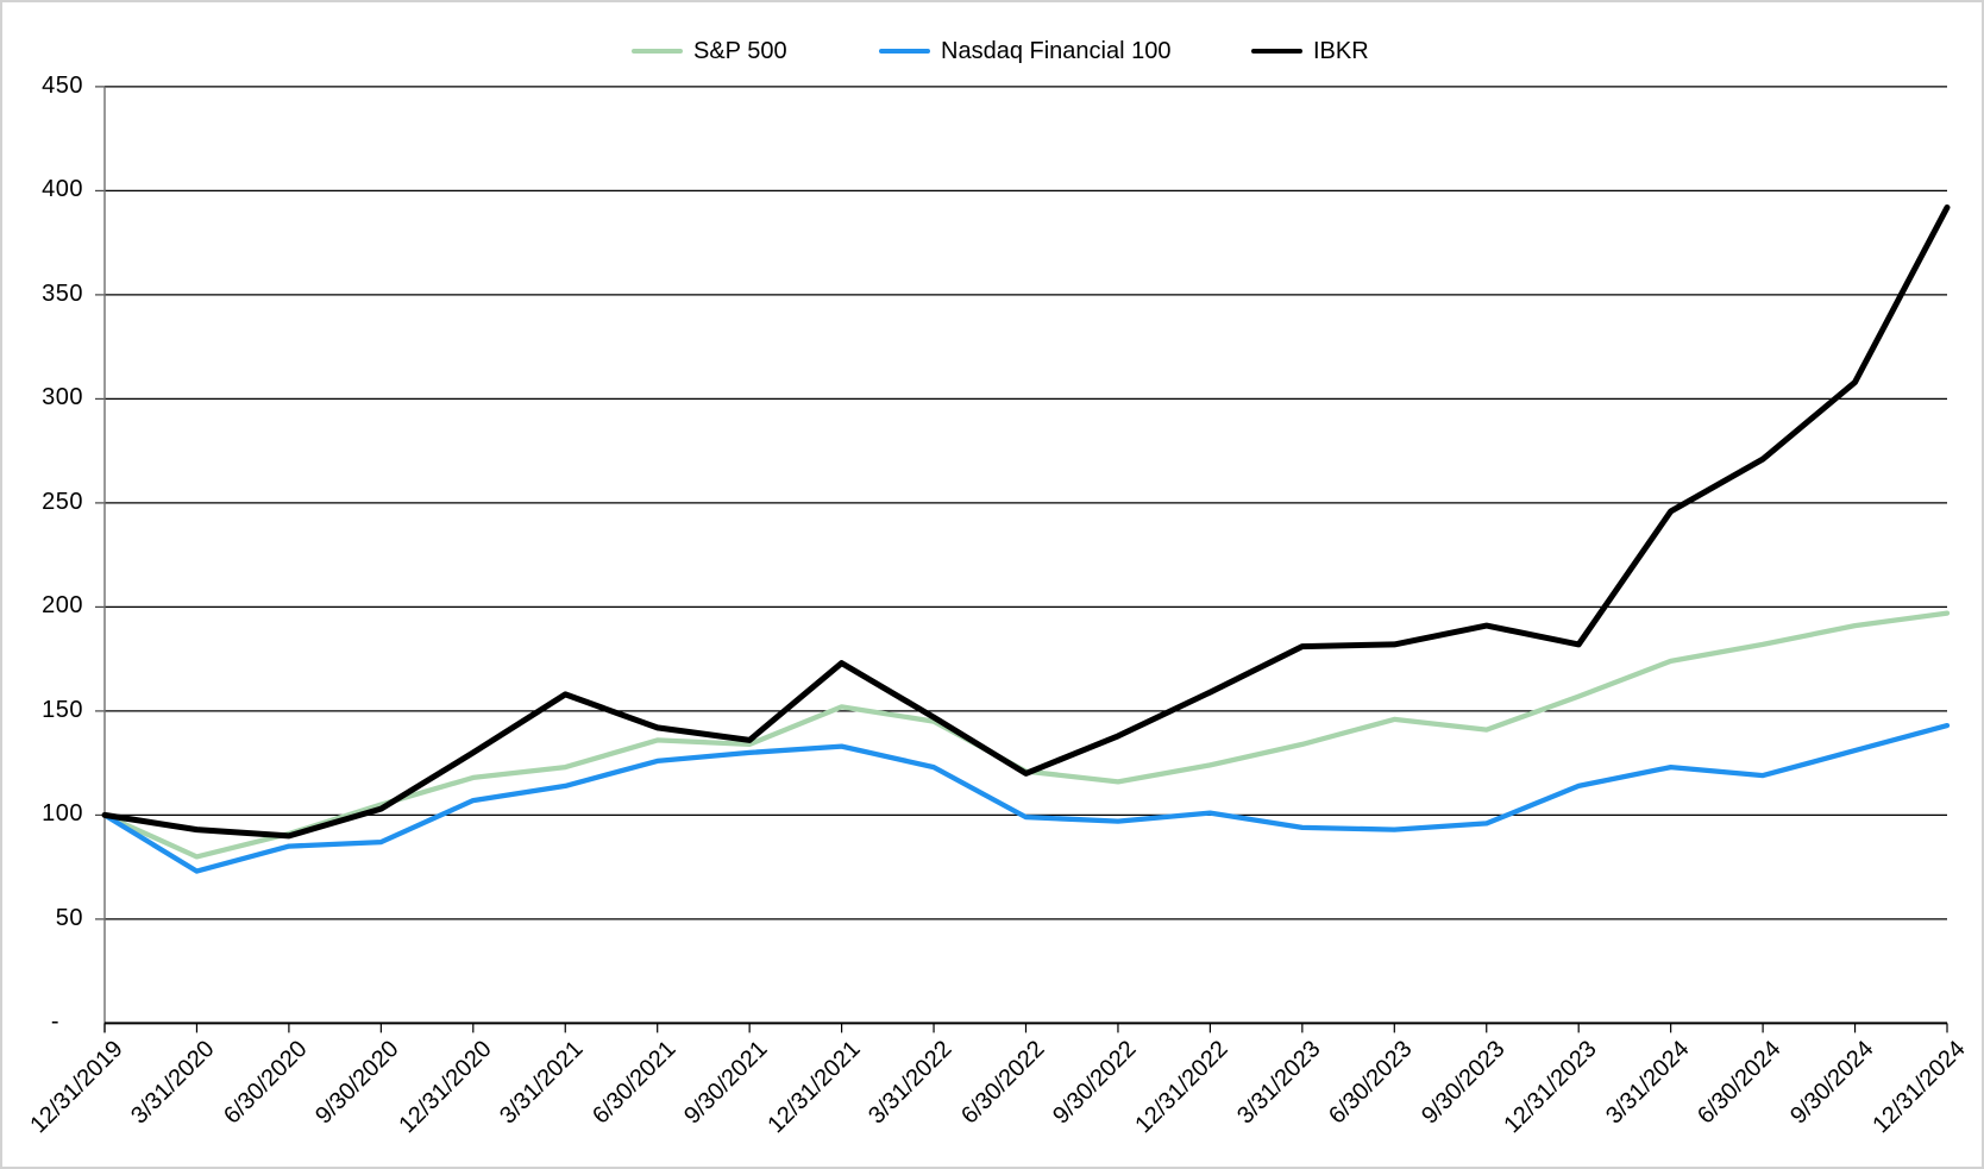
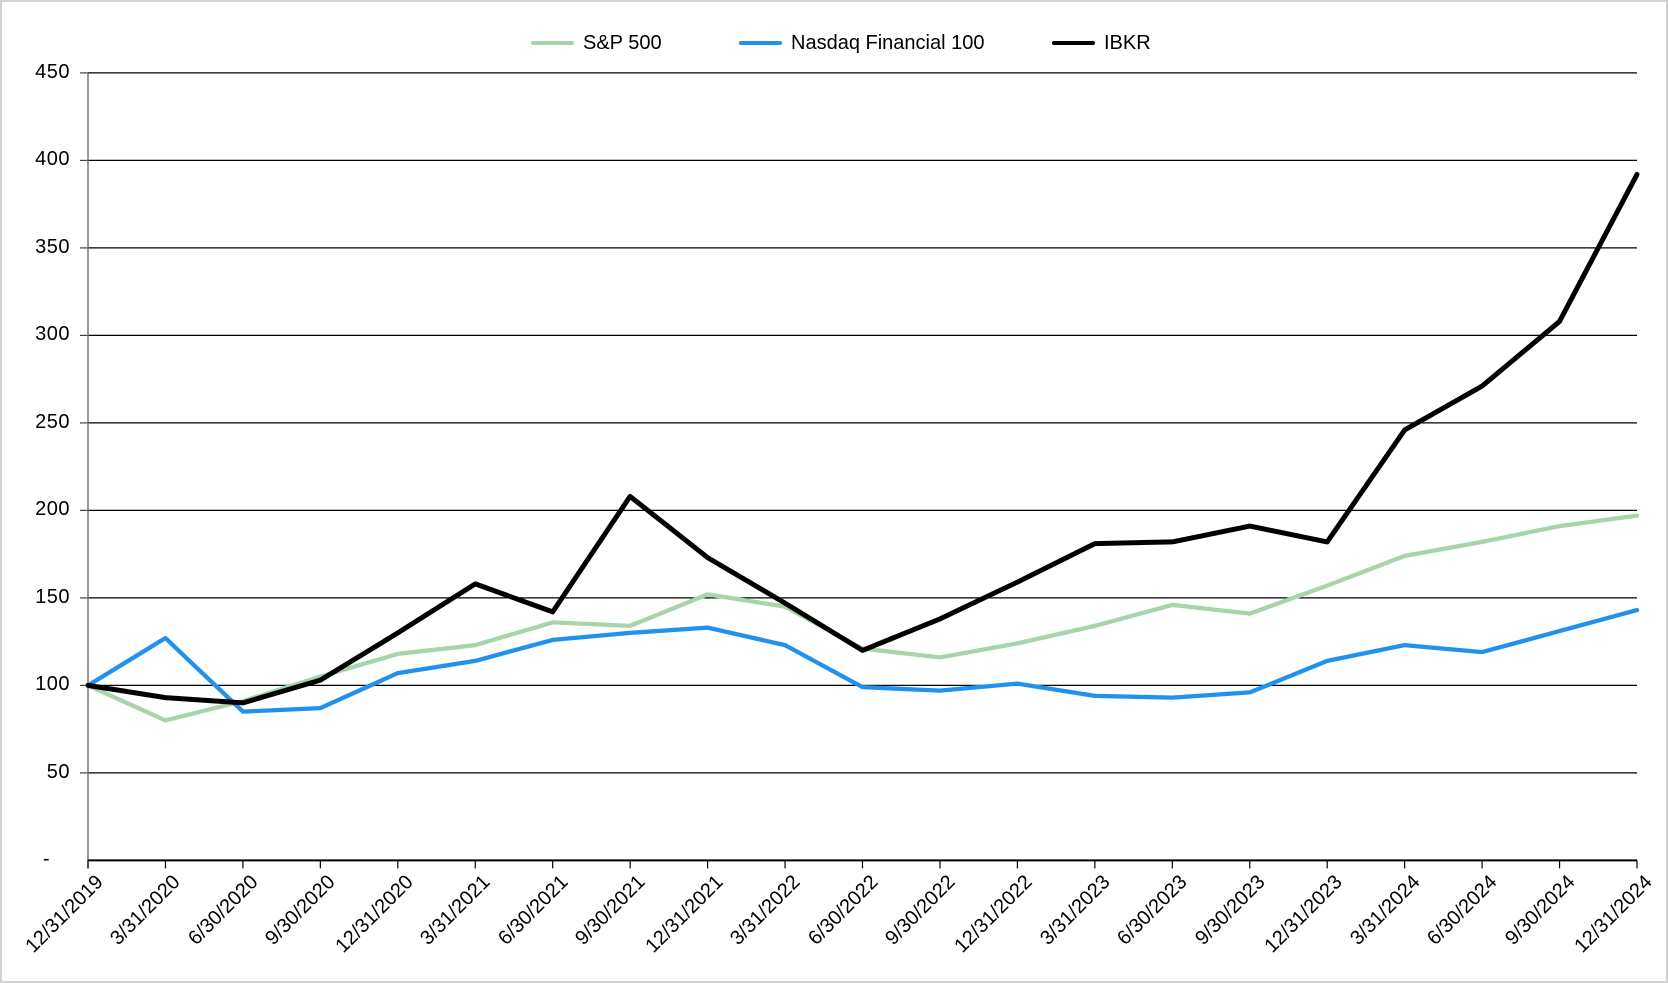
Nasdaq Financial 100/3/31/2020: 73 -> 127
IBKR/9/30/2021: 136 -> 208
